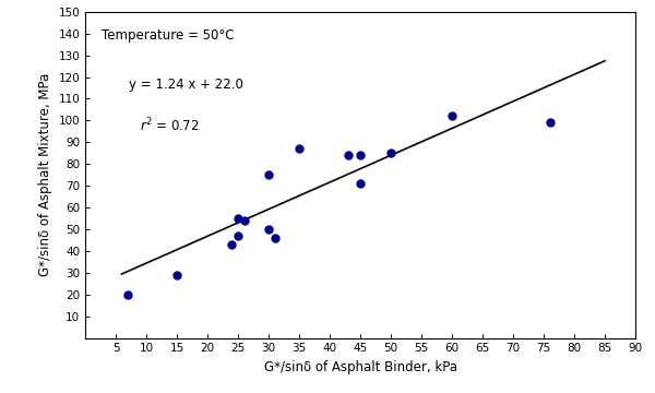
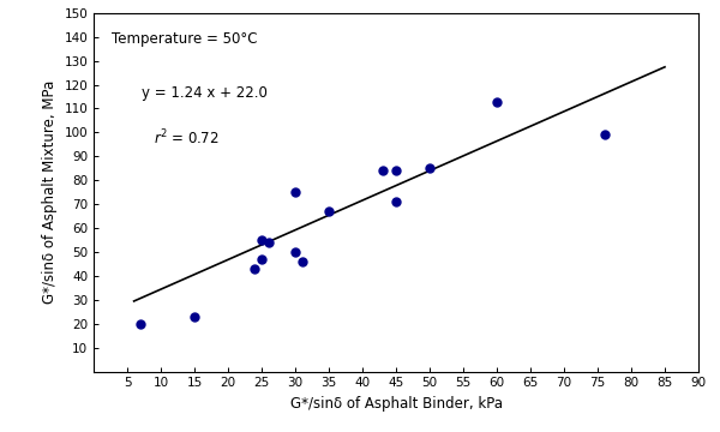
15: 29 -> 23
35: 87 -> 67
60: 102 -> 113
